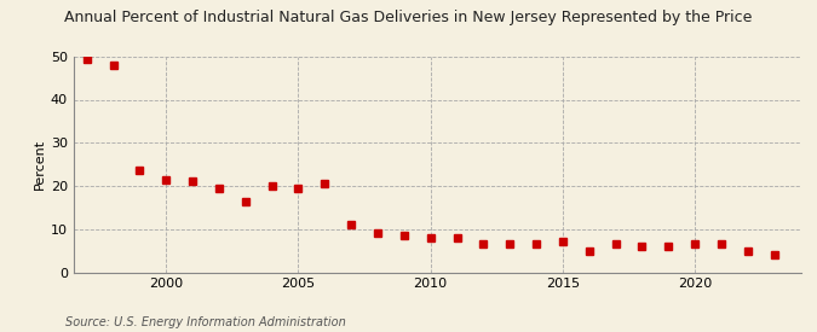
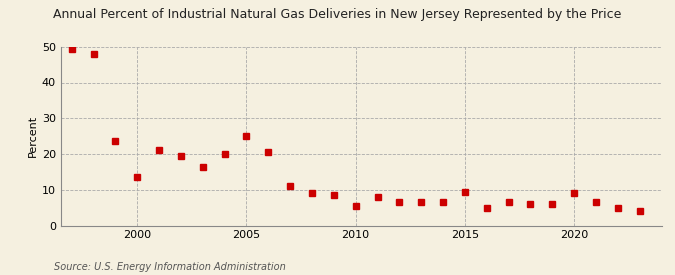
2000: 21.5 -> 13.5
2005: 19.5 -> 25.0
2010: 8.0 -> 5.5
2015: 7.0 -> 9.5
2020: 6.5 -> 9.0
